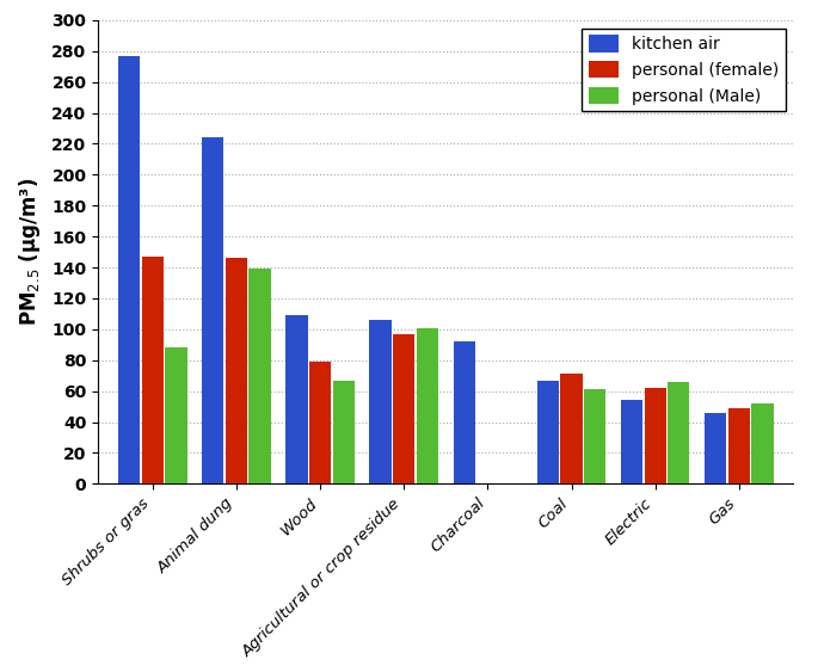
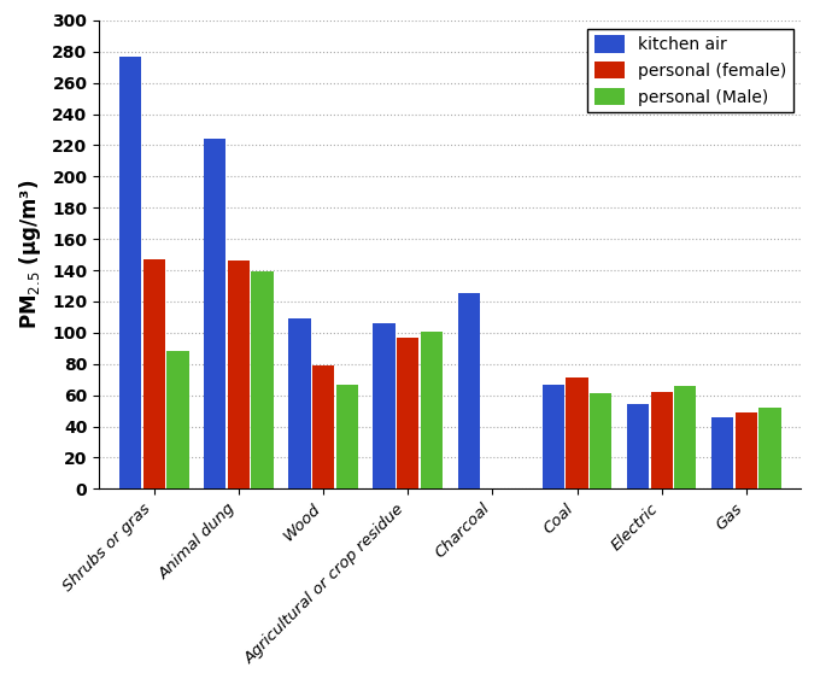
kitchen air/Charcoal: 92 -> 125
